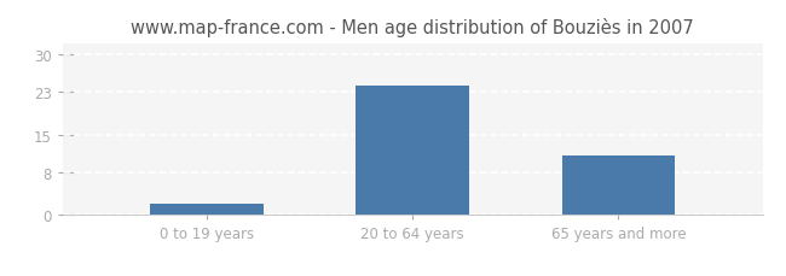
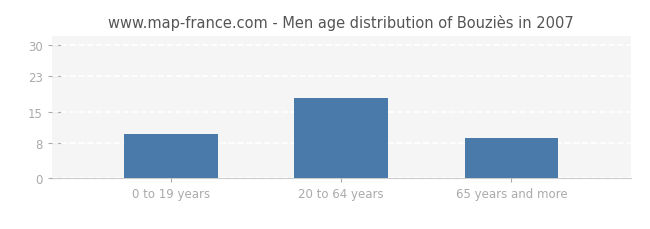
0 to 19 years: 2 -> 10
20 to 64 years: 24 -> 18
65 years and more: 11 -> 9
